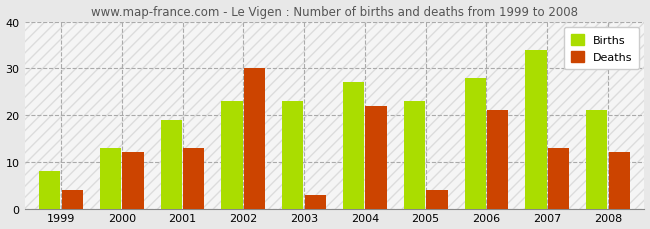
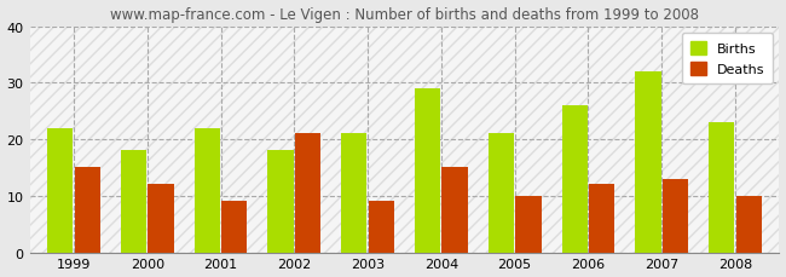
Births/1999: 8 -> 22
Deaths/1999: 4 -> 15
Births/2000: 13 -> 18
Births/2001: 19 -> 22
Deaths/2001: 13 -> 9
Births/2002: 23 -> 18
Deaths/2002: 30 -> 21
Births/2003: 23 -> 21
Deaths/2003: 3 -> 9
Births/2004: 27 -> 29
Deaths/2004: 22 -> 15
Births/2005: 23 -> 21
Deaths/2005: 4 -> 10
Births/2006: 28 -> 26
Deaths/2006: 21 -> 12
Births/2007: 34 -> 32
Births/2008: 21 -> 23
Deaths/2008: 12 -> 10
